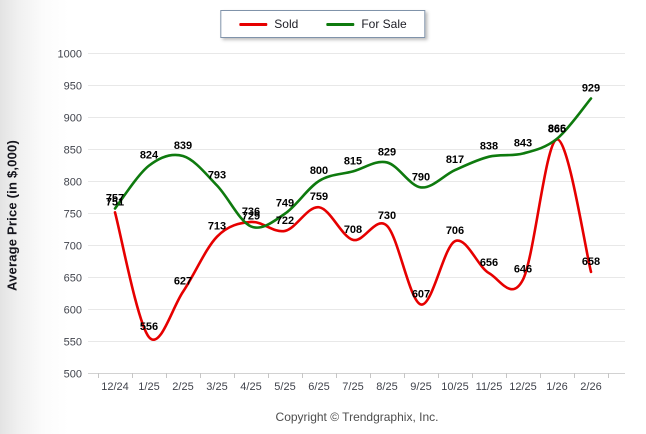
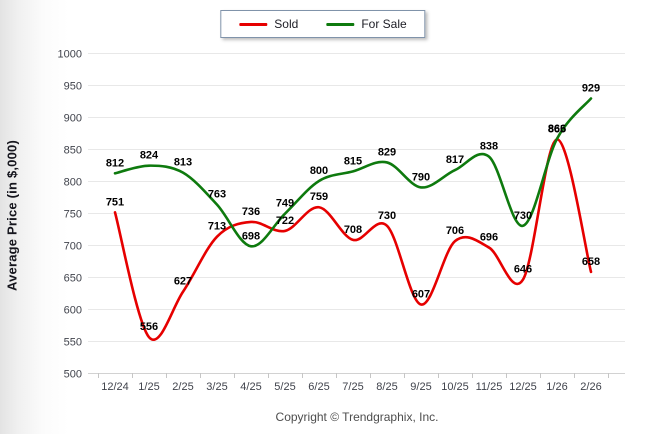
For Sale/12/24: 757 -> 812
For Sale/2/25: 839 -> 813
For Sale/3/25: 793 -> 763
For Sale/4/25: 729 -> 698
Sold/11/25: 656 -> 696
For Sale/12/25: 843 -> 730
